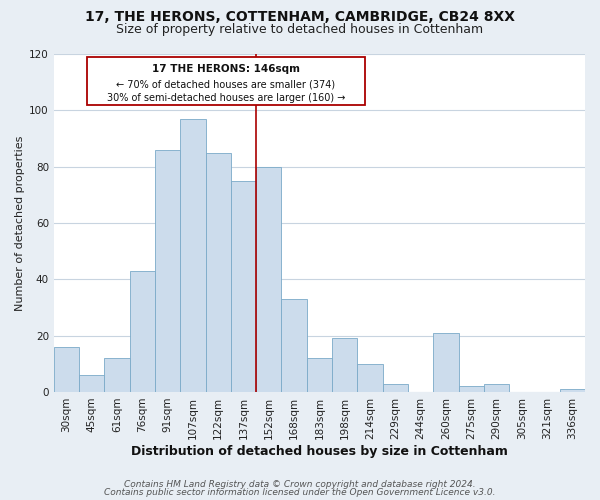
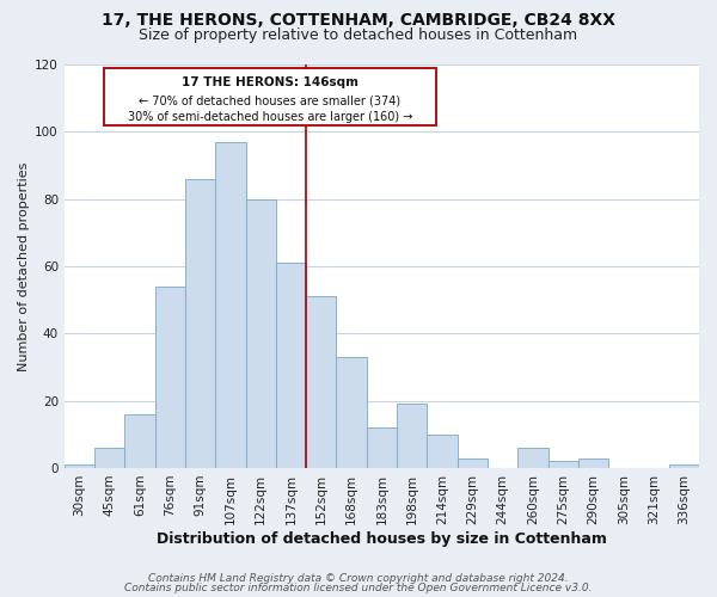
30sqm: 16 -> 1
61sqm: 12 -> 16
76sqm: 43 -> 54
122sqm: 85 -> 80
137sqm: 75 -> 61
152sqm: 80 -> 51
260sqm: 21 -> 6
